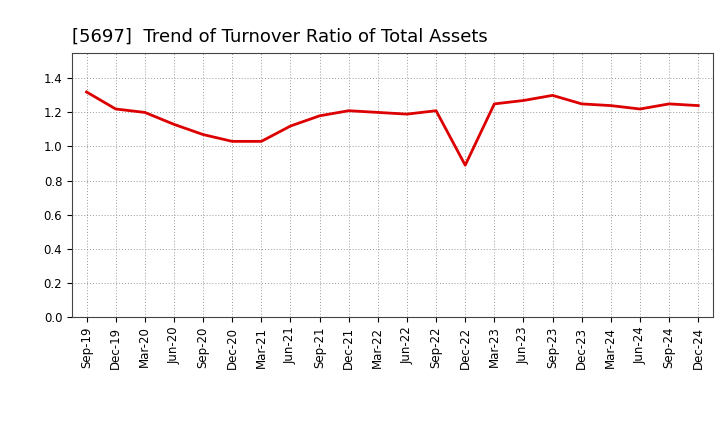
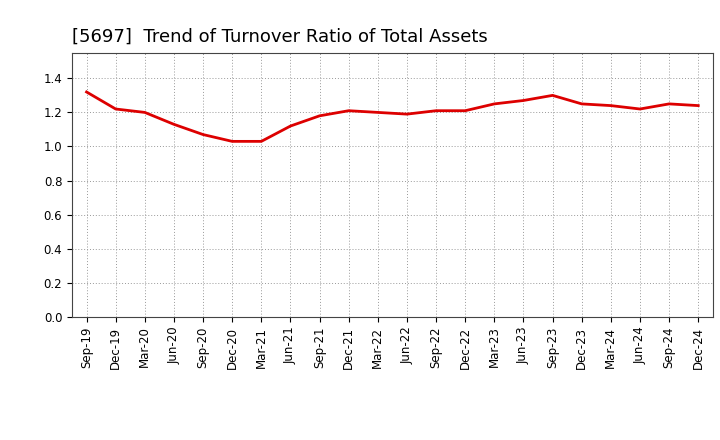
Dec-22: 0.89 -> 1.21
